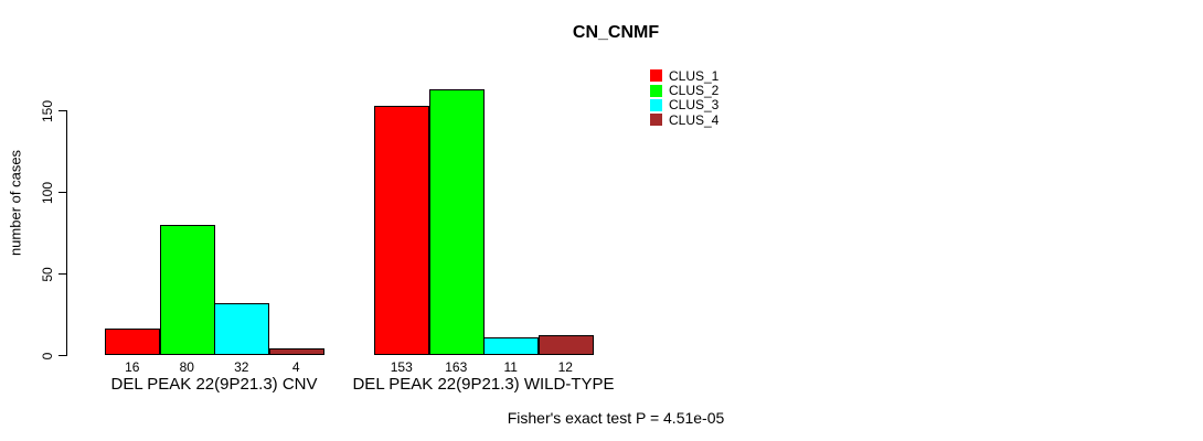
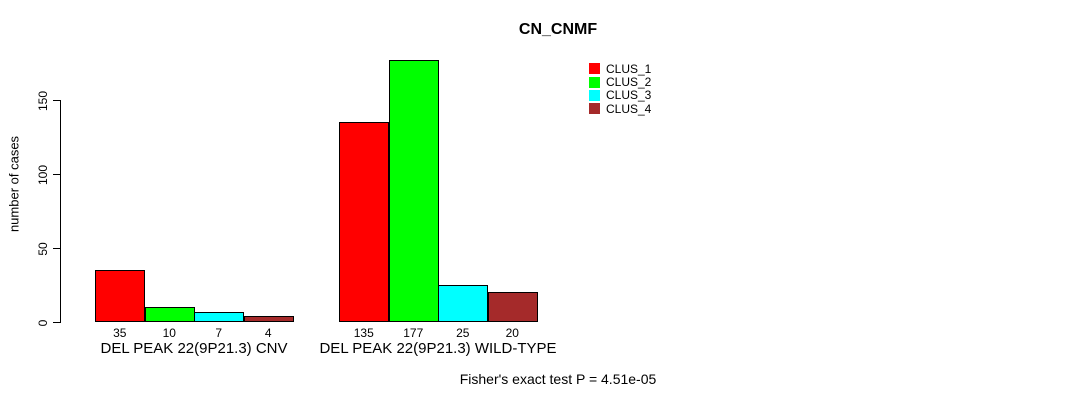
CLUS_1/DEL PEAK 22(9P21.3) CNV: 16 -> 35
CLUS_2/DEL PEAK 22(9P21.3) CNV: 80 -> 10
CLUS_3/DEL PEAK 22(9P21.3) CNV: 32 -> 7
CLUS_1/DEL PEAK 22(9P21.3) WILD-TYPE: 153 -> 135
CLUS_2/DEL PEAK 22(9P21.3) WILD-TYPE: 163 -> 177
CLUS_3/DEL PEAK 22(9P21.3) WILD-TYPE: 11 -> 25
CLUS_4/DEL PEAK 22(9P21.3) WILD-TYPE: 12 -> 20
